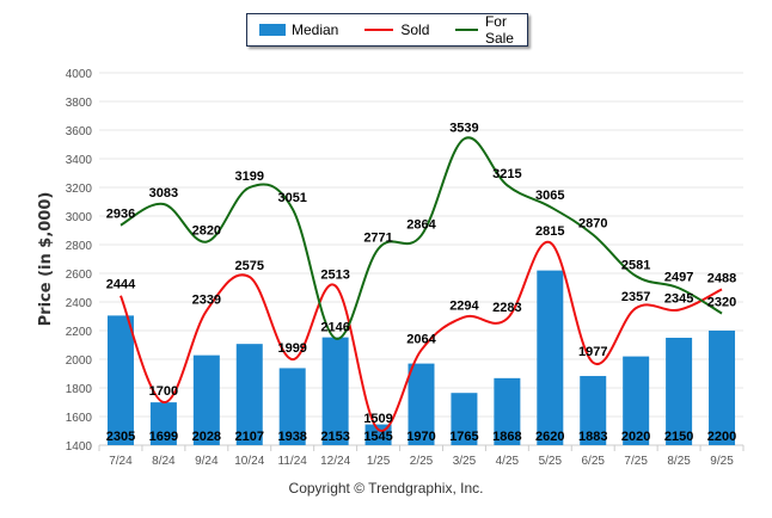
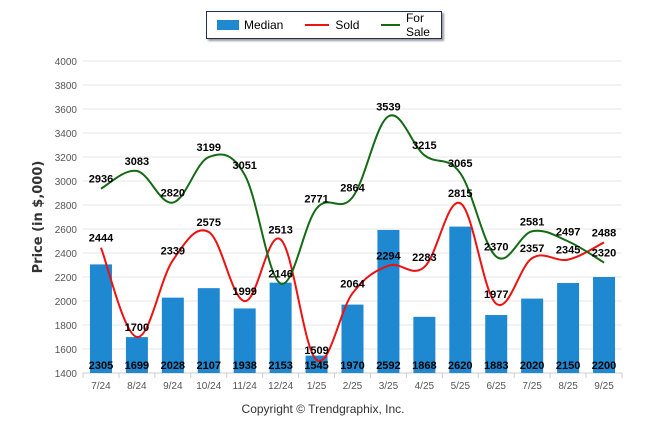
Median/3/25: 1765 -> 2592
For Sale/6/25: 2870 -> 2370
